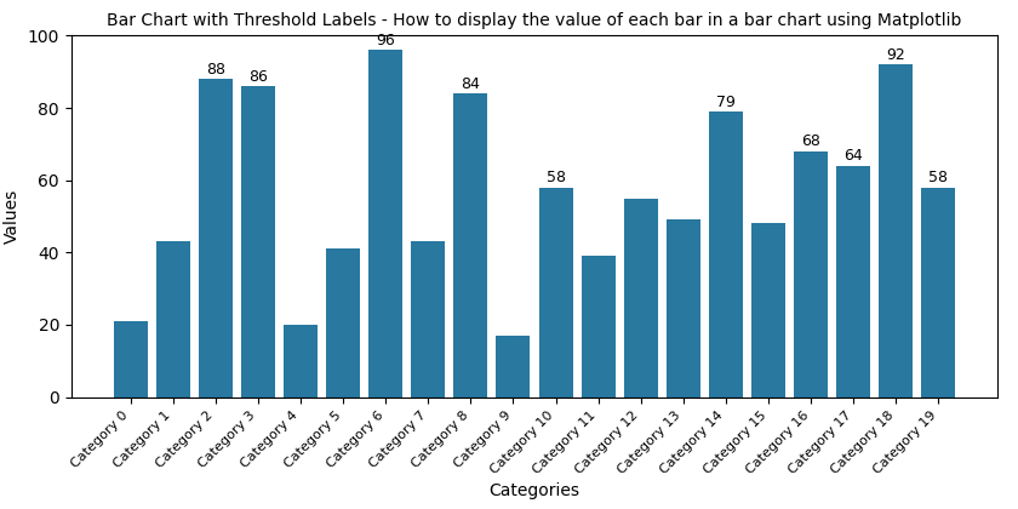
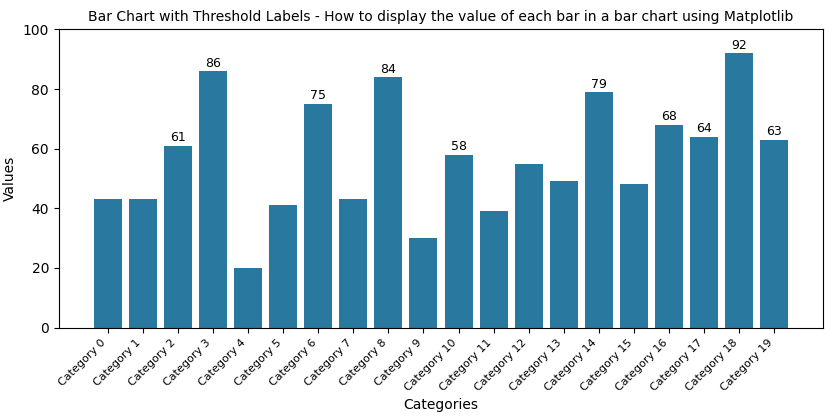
Category 0: 21 -> 43
Category 2: 88 -> 61
Category 6: 96 -> 75
Category 9: 17 -> 30
Category 19: 58 -> 63
